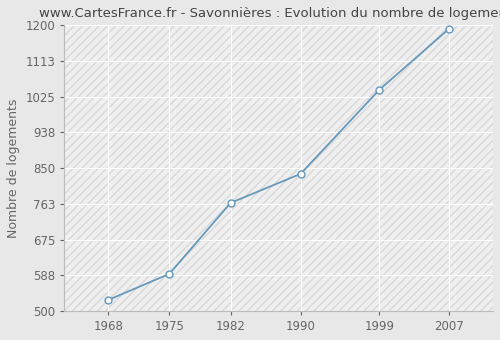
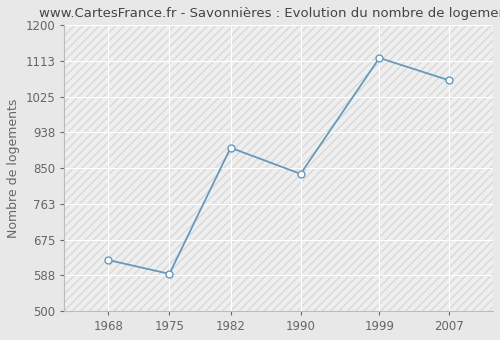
1968: 527 -> 625
1982: 765 -> 900
1999: 1042 -> 1120
2007: 1192 -> 1065
